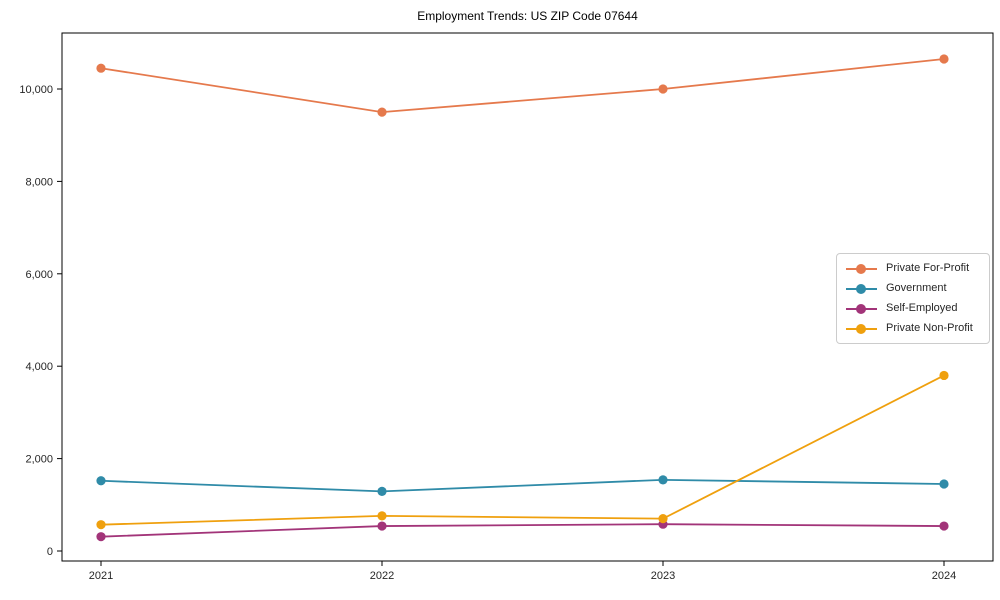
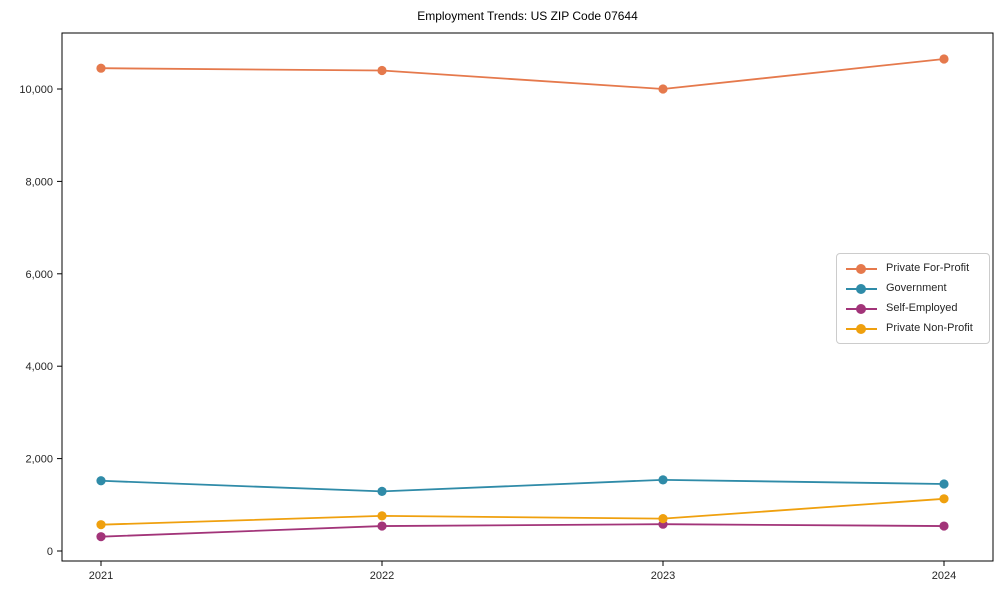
Private For-Profit/2022: 9500 -> 10400
Private Non-Profit/2024: 3800 -> 1100
